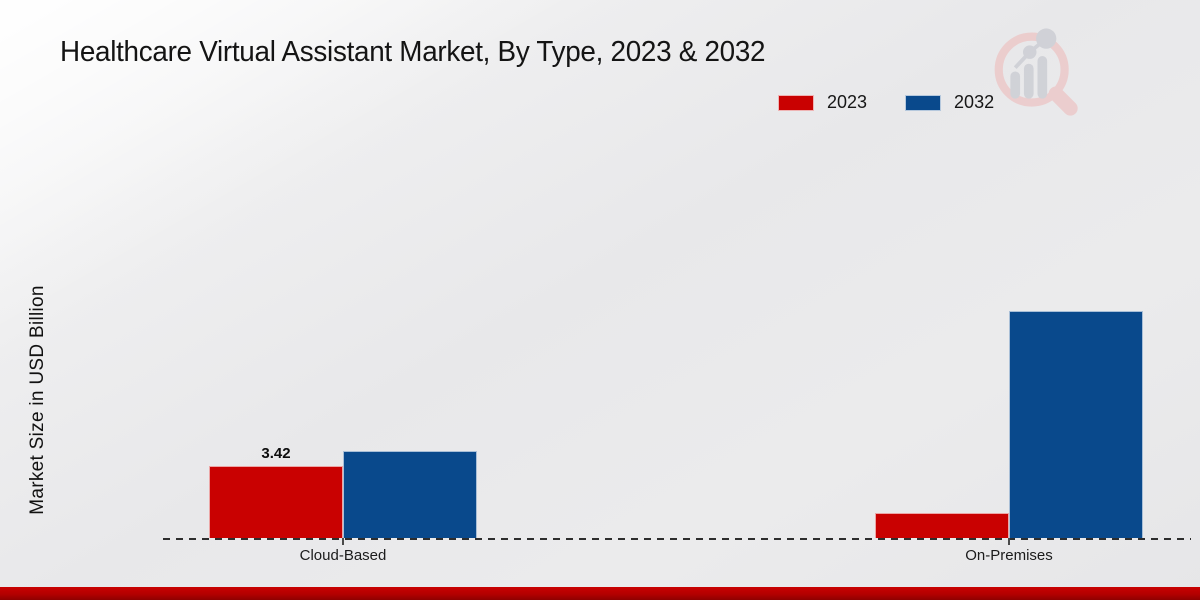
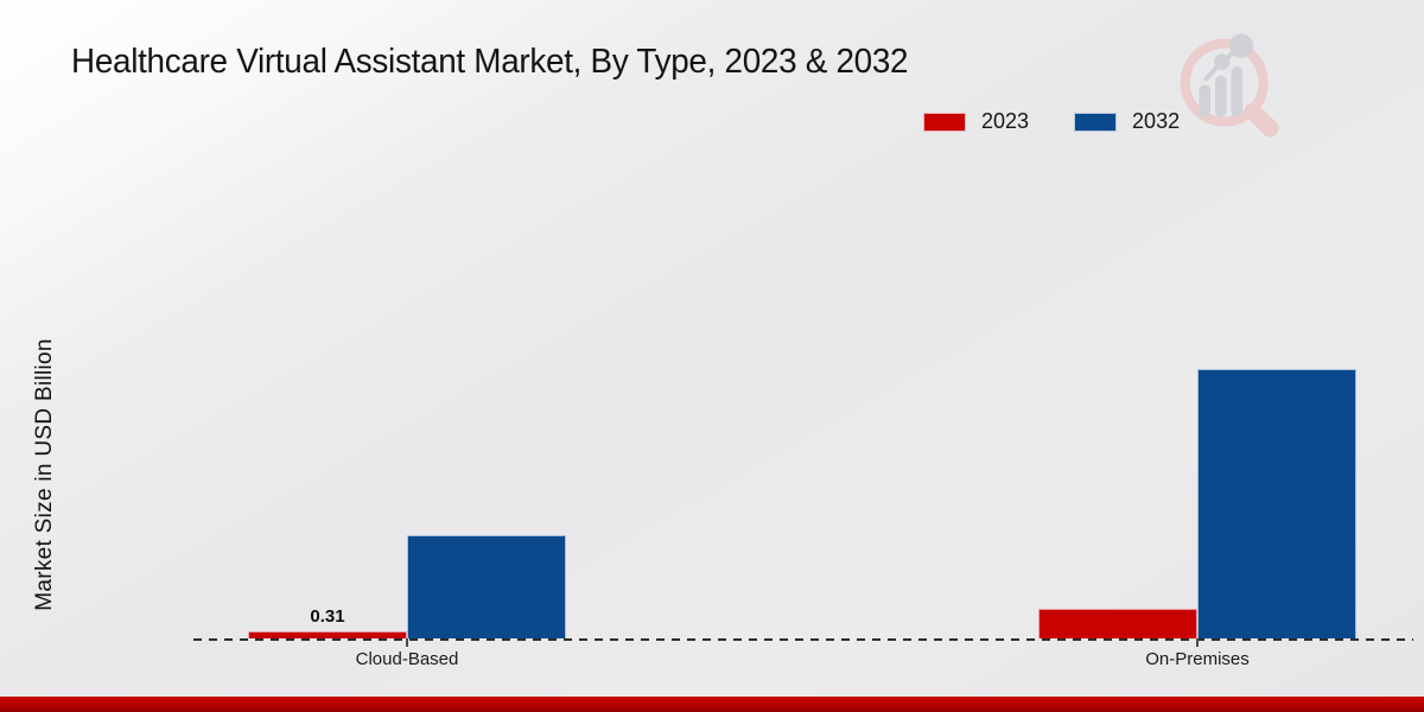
2023/Cloud-Based: 3.42 -> 0.31
